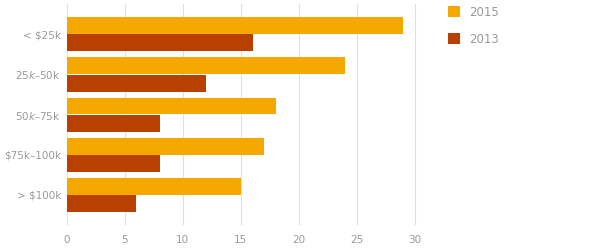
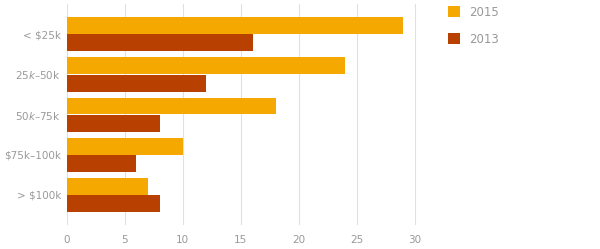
2015/$75k–100k: 17 -> 10
2013/$75k–100k: 8 -> 6
2015/> $100k: 15 -> 7
2013/> $100k: 6 -> 8
